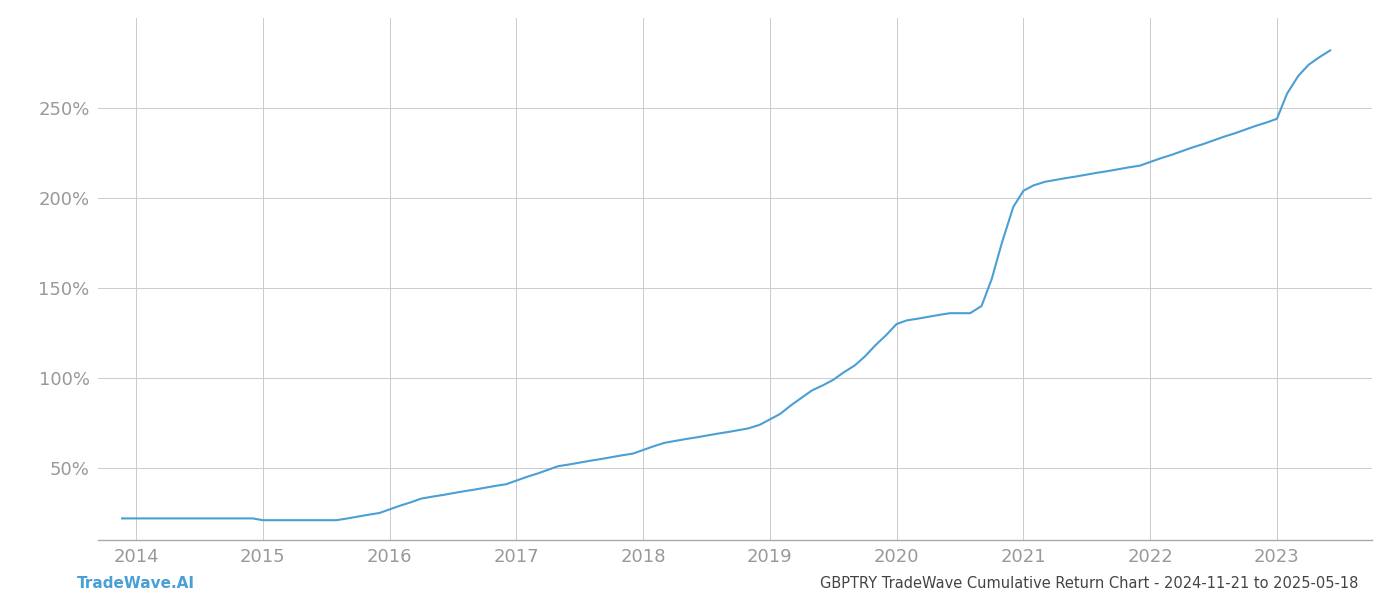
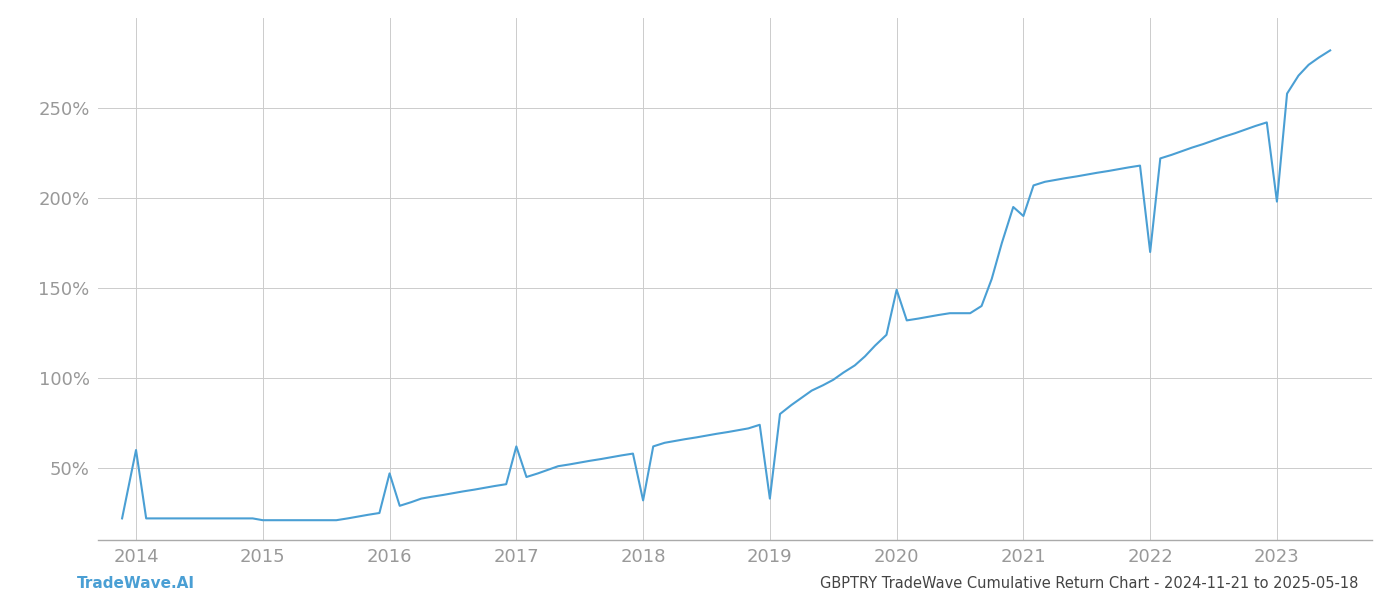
2014: 22% -> 60%
2016: 27% -> 47%
2017: 43% -> 62%
2018: 60% -> 32%
2019: 77% -> 33%
2020: 130% -> 149%
2021: 204% -> 190%
2022: 220% -> 170%
2023: 244% -> 198%
